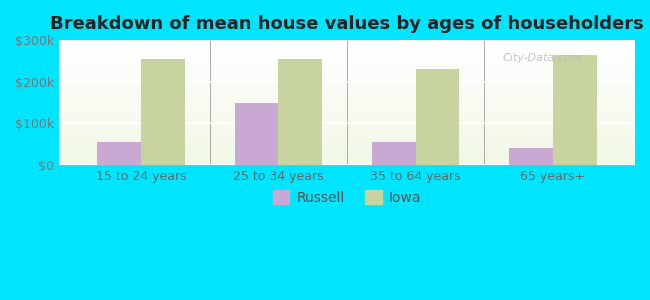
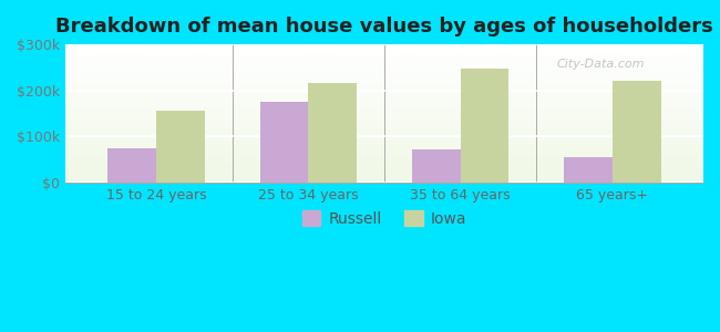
Russell/15 to 24 years: $55k -> $75k
Iowa/15 to 24 years: $255k -> $155k
Russell/25 to 34 years: $150k -> $175k
Iowa/25 to 34 years: $255k -> $215k
Russell/35 to 64 years: $55k -> $72k
Iowa/35 to 64 years: $230k -> $248k
Russell/65 years+: $40k -> $55k
Iowa/65 years+: $265k -> $220k
